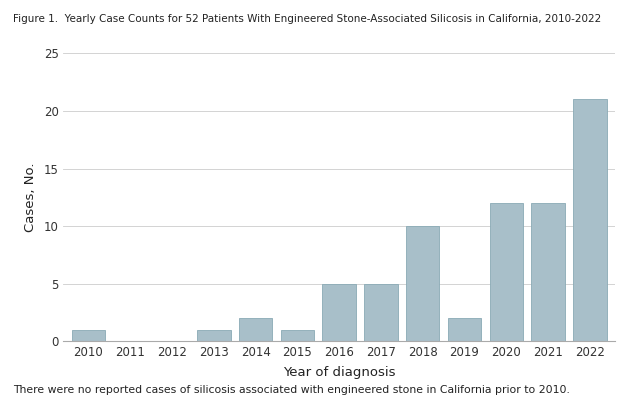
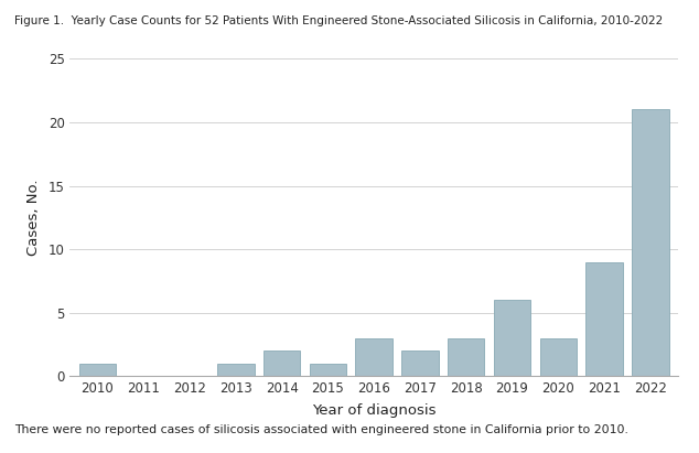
2016: 5 -> 3
2017: 5 -> 2
2018: 10 -> 3
2019: 2 -> 6
2020: 12 -> 3
2021: 12 -> 9
